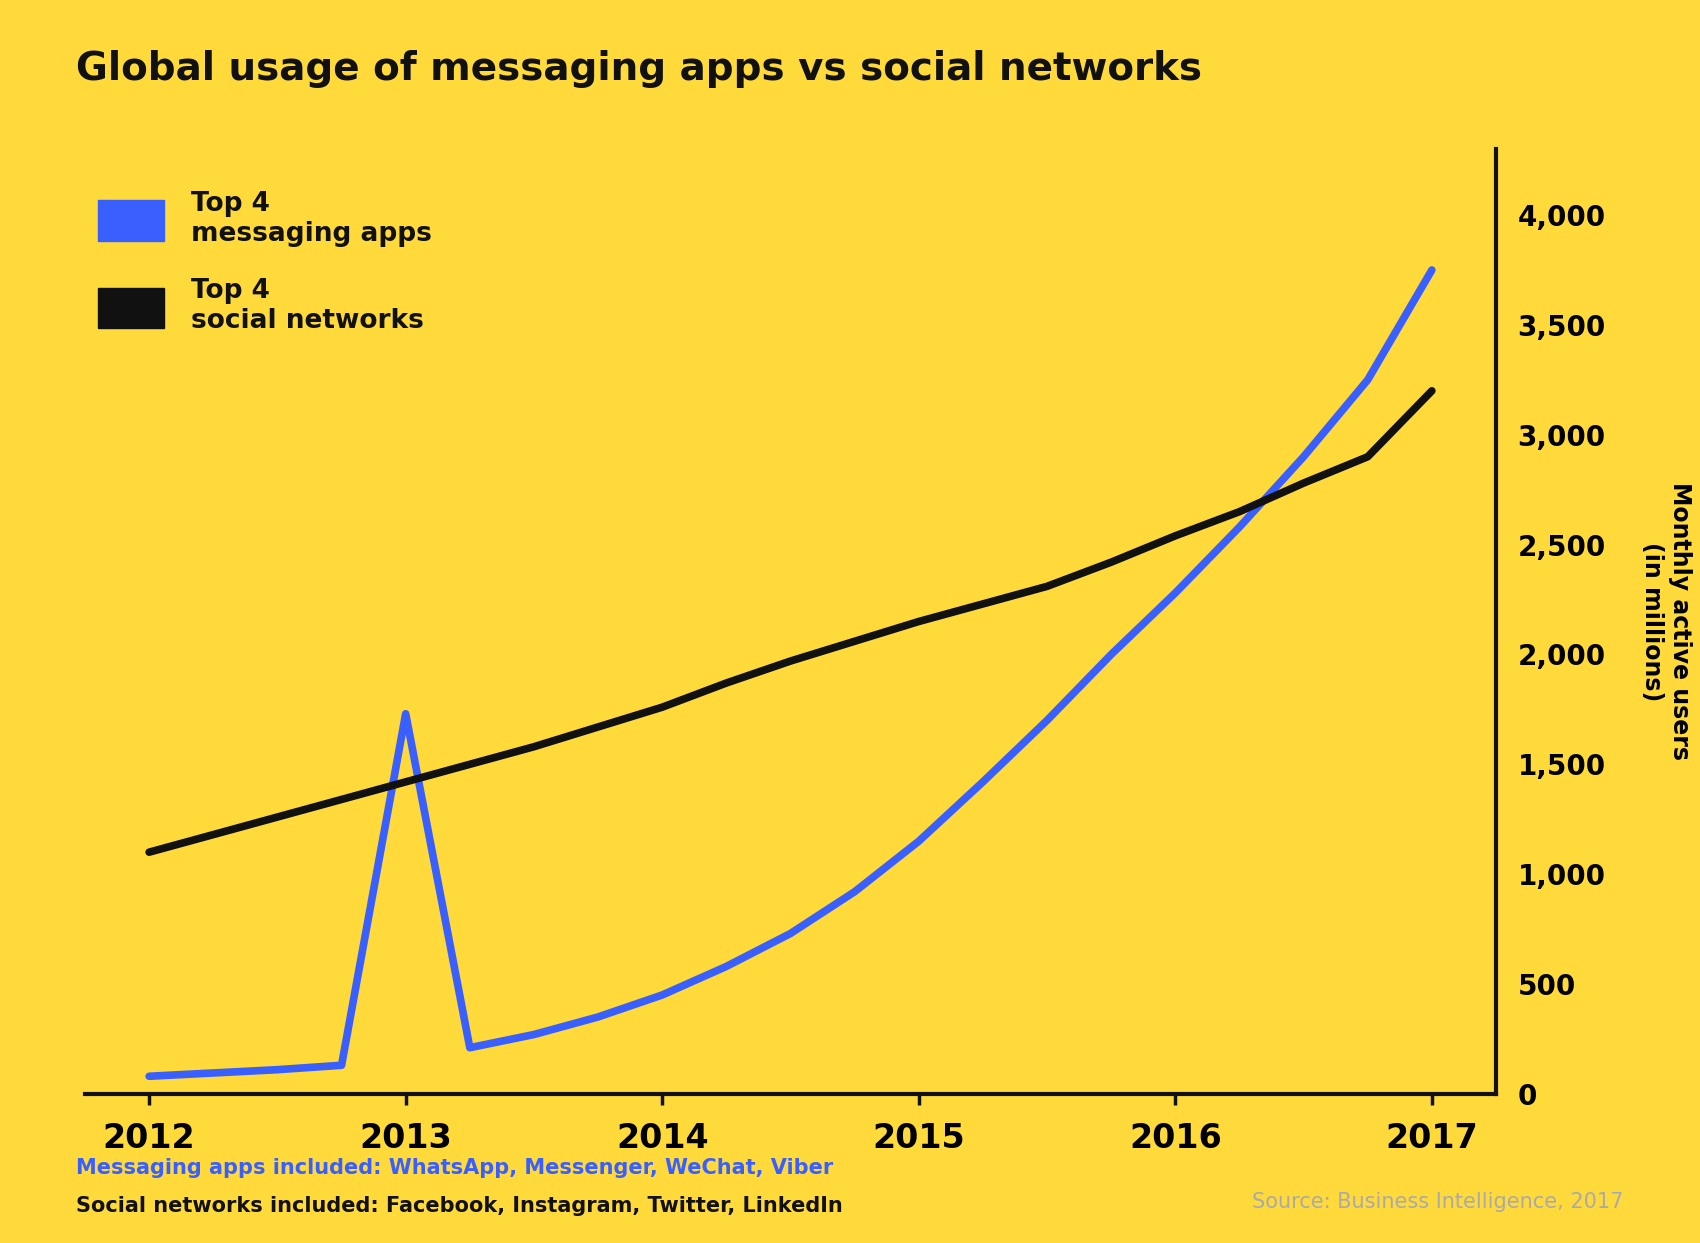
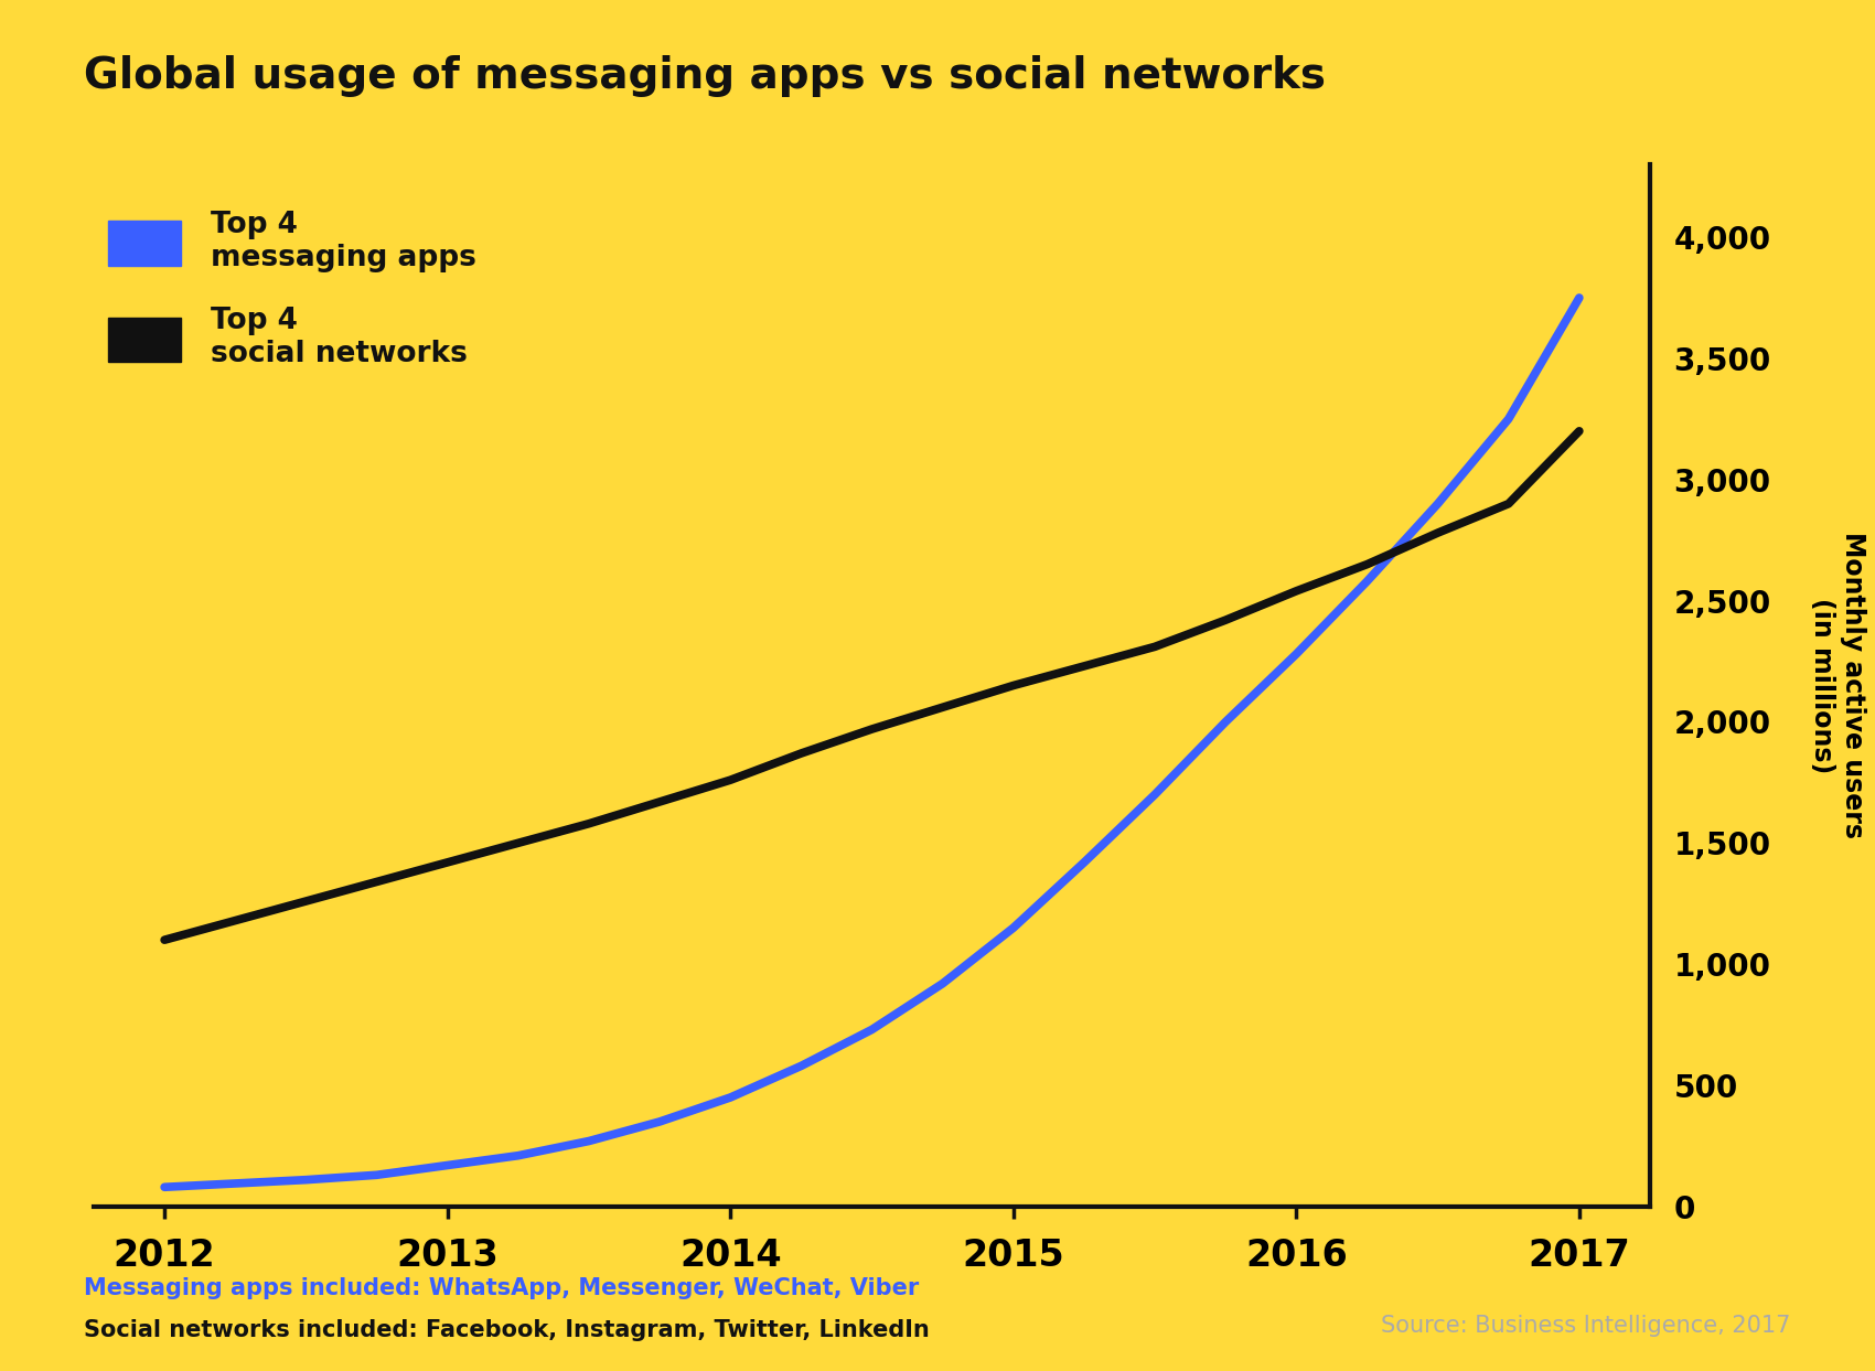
Top 4 messaging apps/2013: 1,730 -> 170
